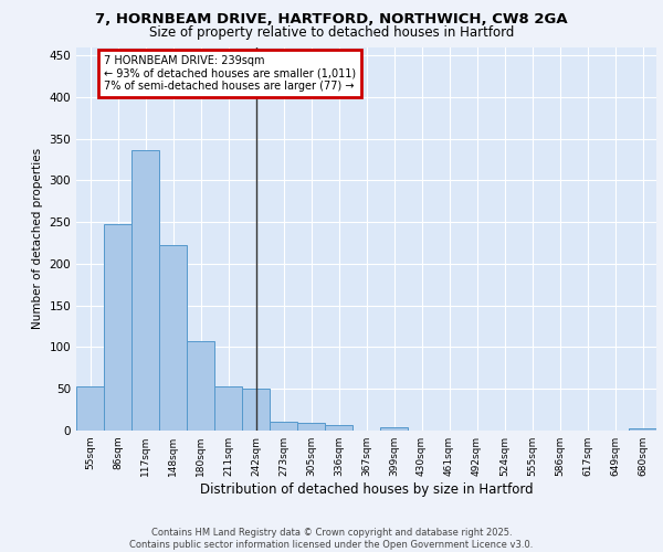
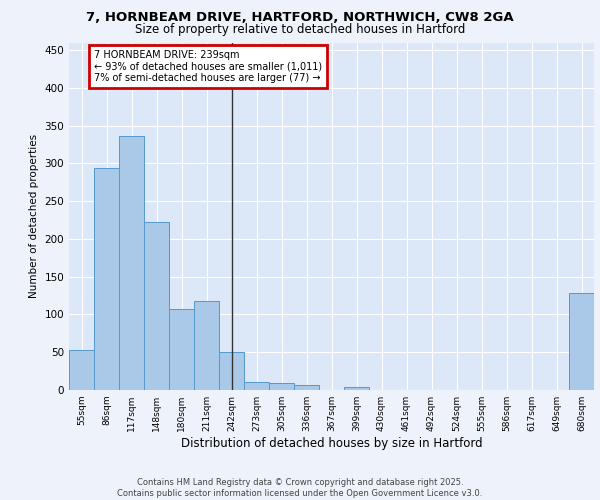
86sqm: 247 -> 294
211sqm: 53 -> 118
680sqm: 3 -> 128
